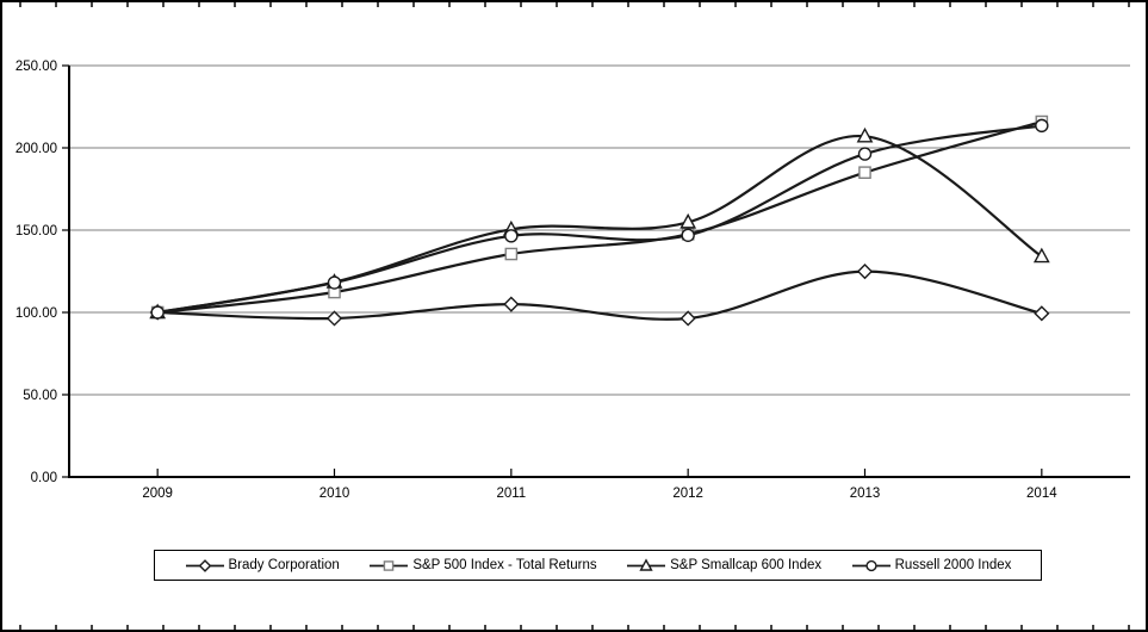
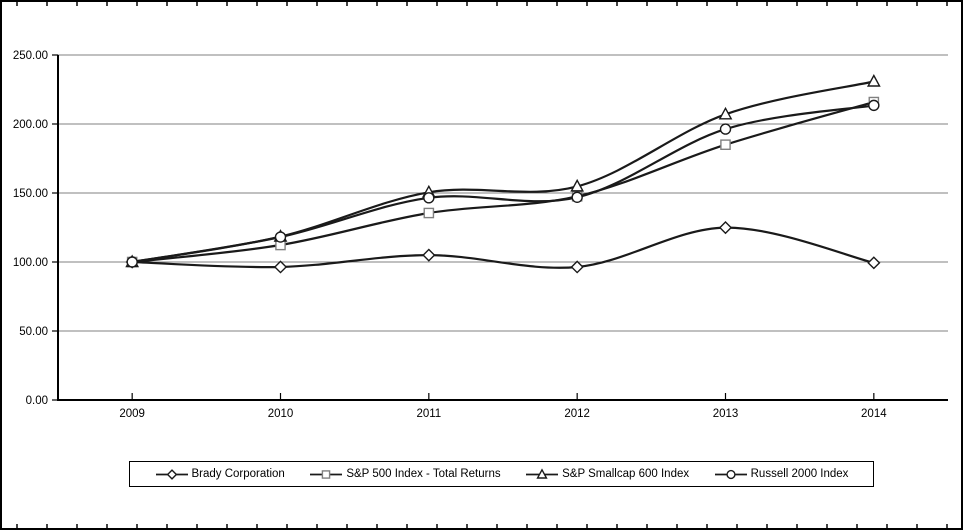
S&P Smallcap 600 Index/2014: 134 -> 231
